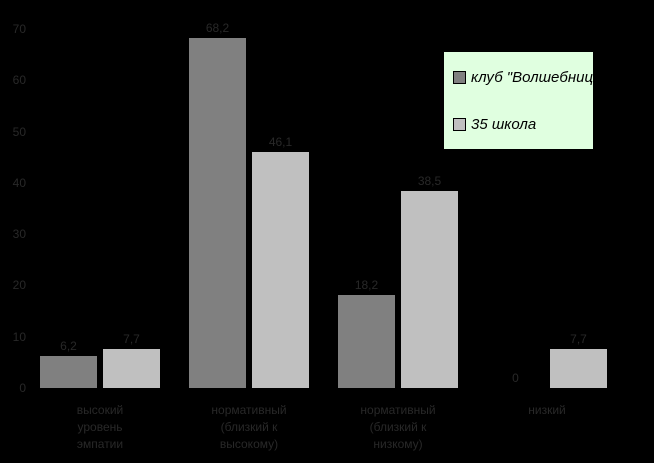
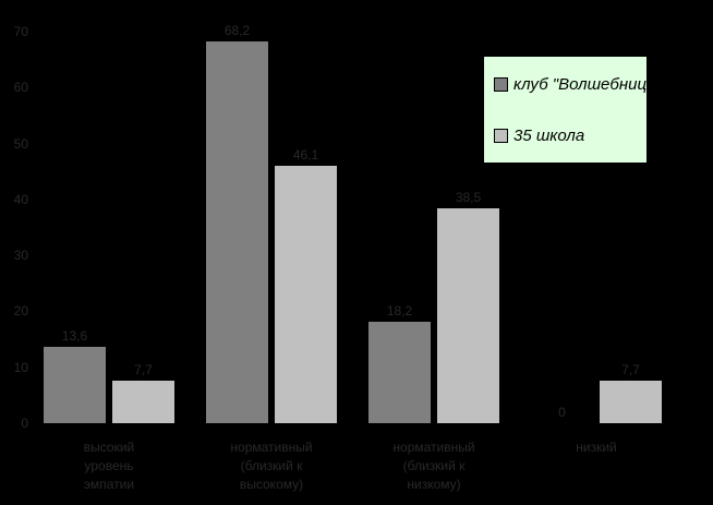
клуб "Волшебница"/высокий уровень эмпатии: 6,2 -> 13,6
